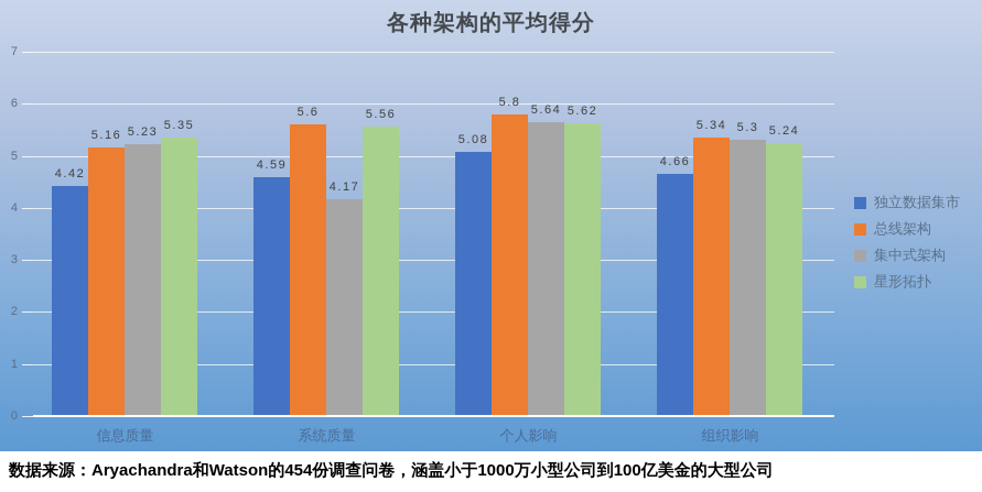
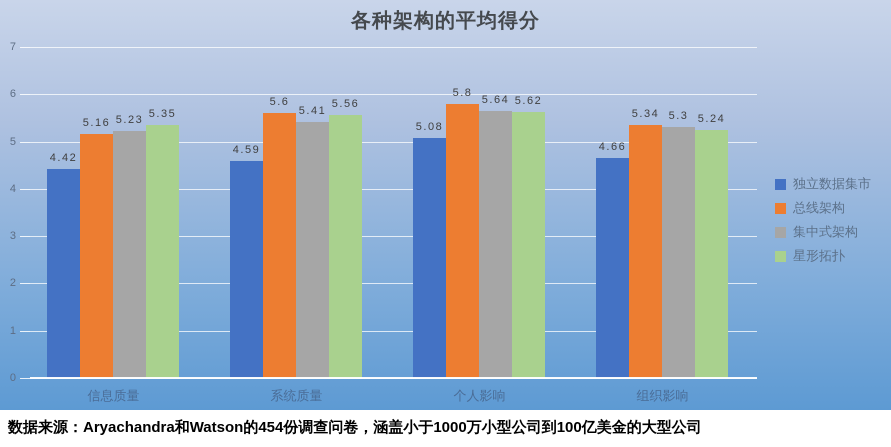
集中式架构/系统质量: 4.17 -> 5.41
